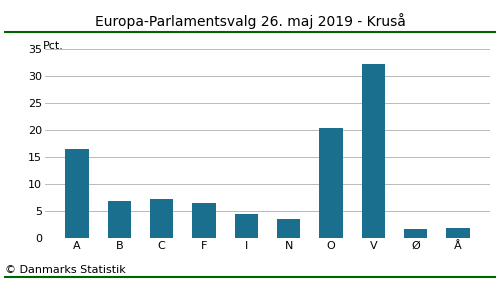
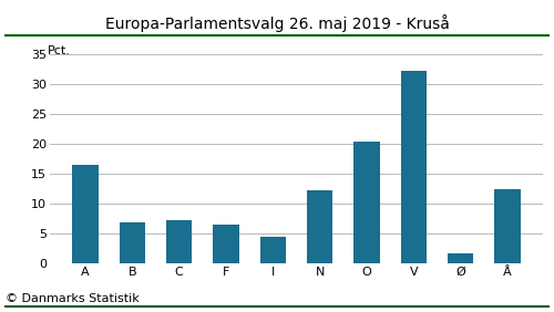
N: 3.5 -> 12.2
Å: 1.9 -> 12.4
